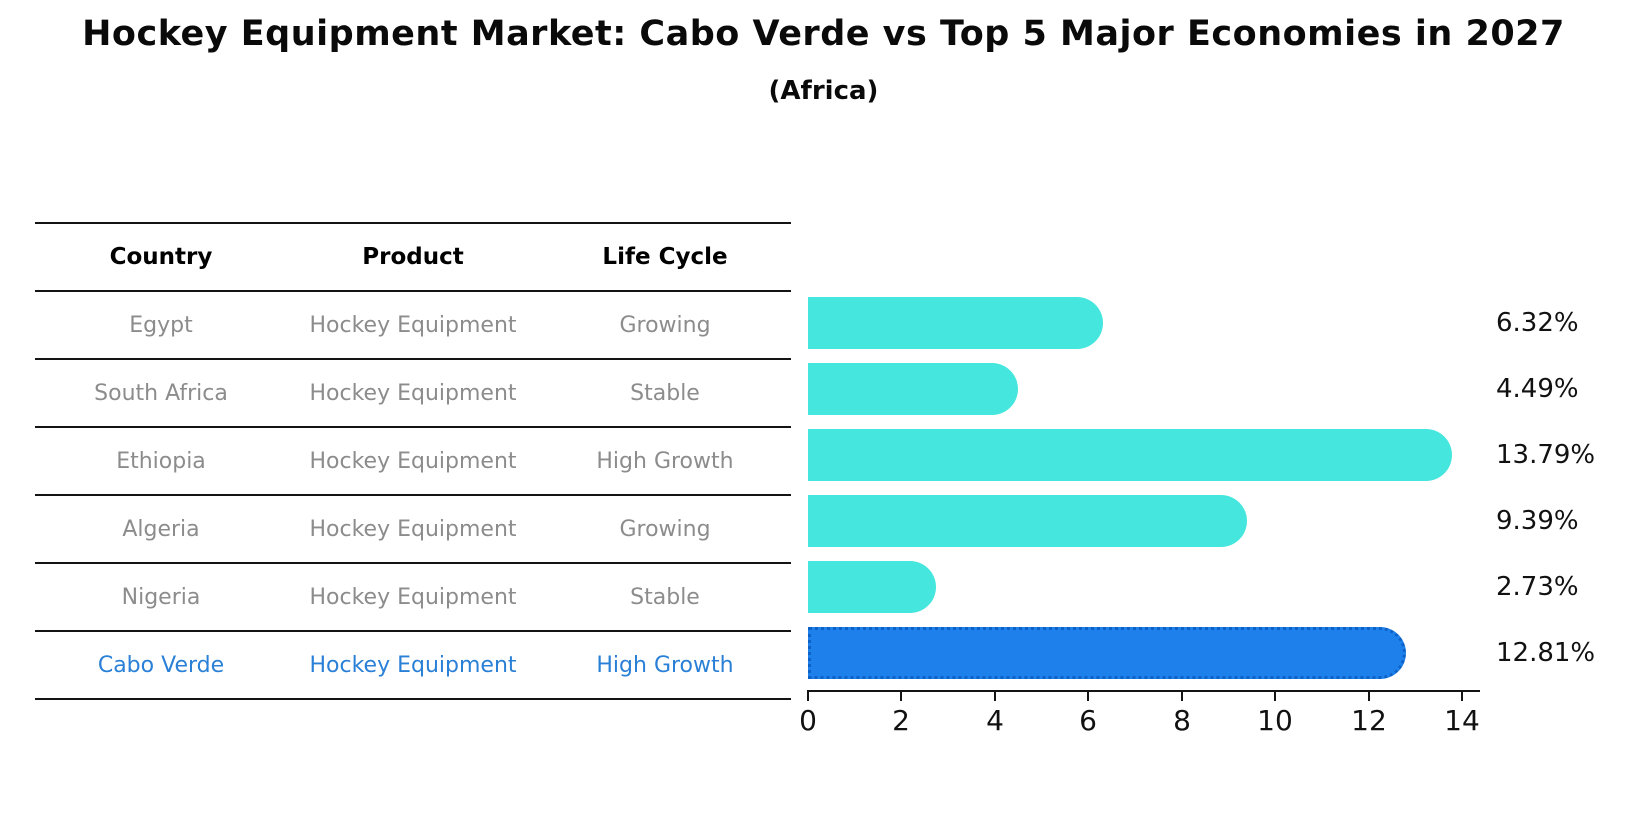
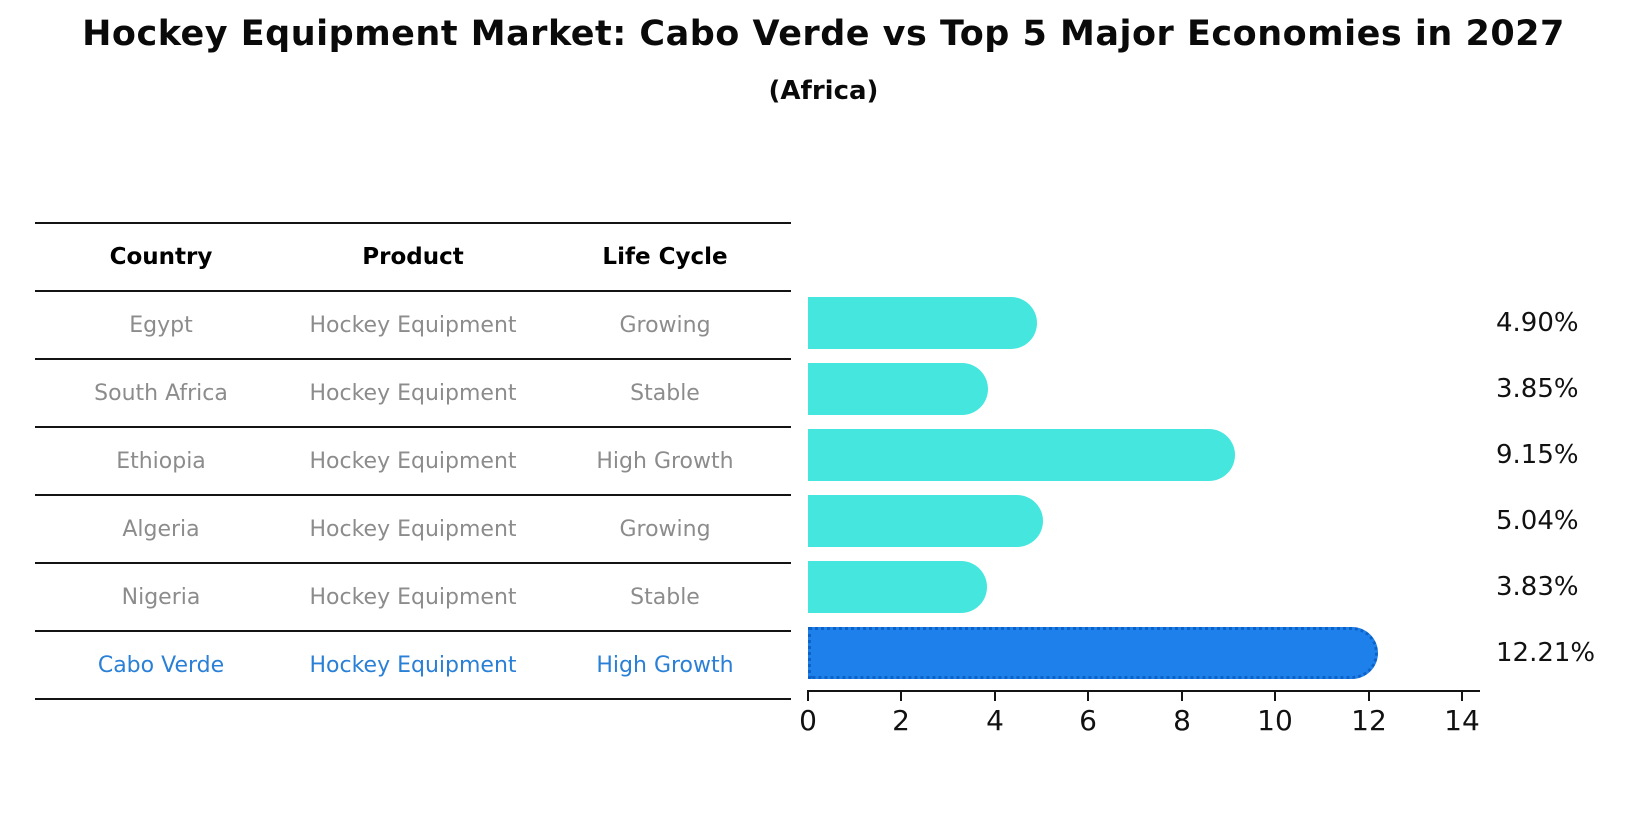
Egypt: 6.32% -> 4.90%
South Africa: 4.49% -> 3.85%
Ethiopia: 13.79% -> 9.15%
Algeria: 9.39% -> 5.04%
Nigeria: 2.73% -> 3.83%
Cabo Verde: 12.81% -> 12.21%
